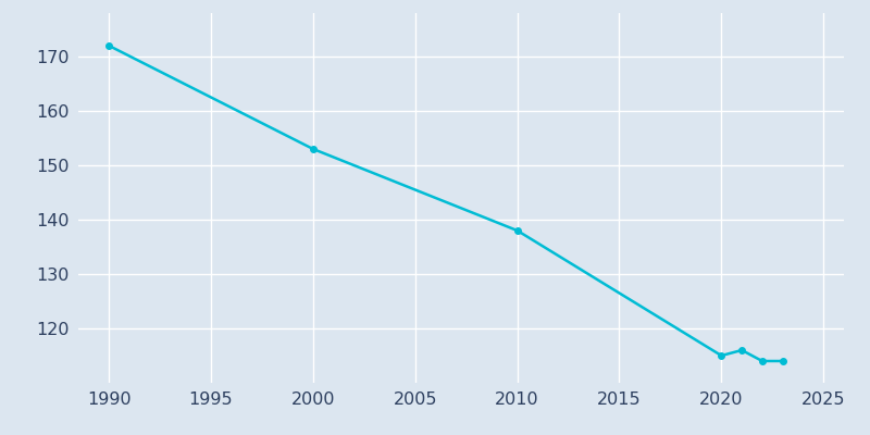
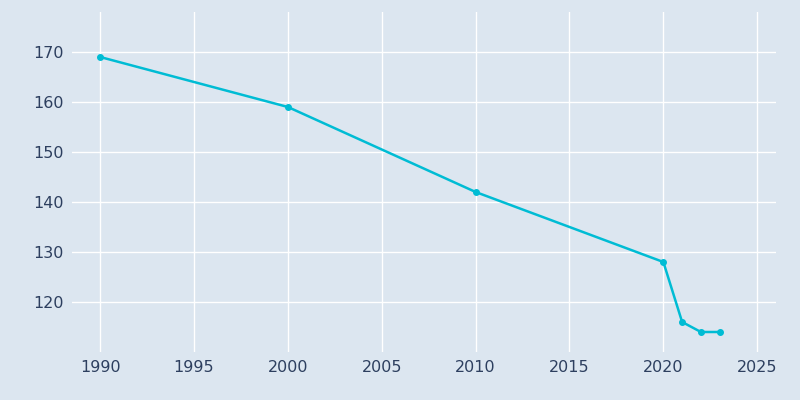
1990: 172 -> 169
2000: 153 -> 159
2010: 138 -> 142
2020: 115 -> 128
